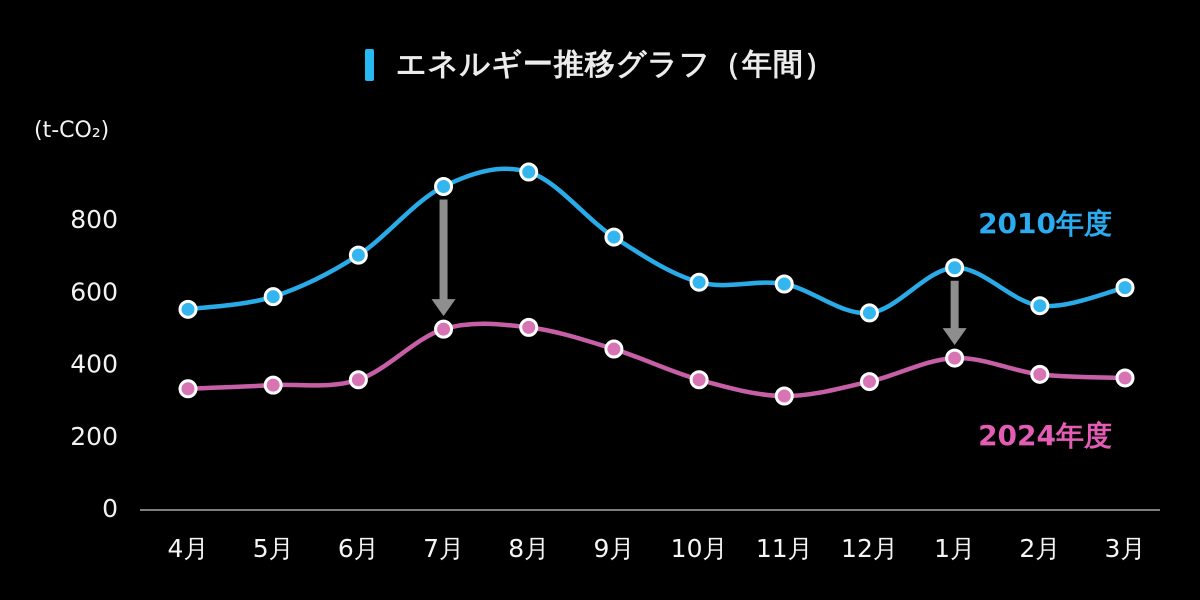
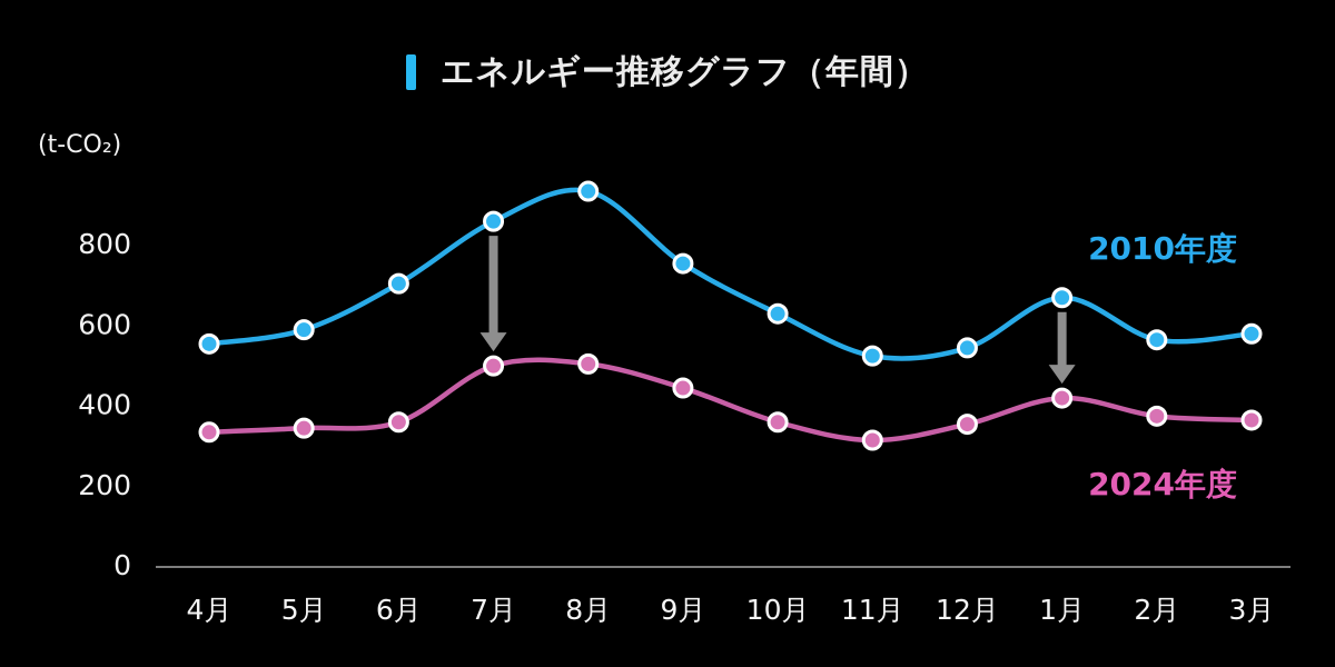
2010年度/7月: 890 -> 860
2010年度/11月: 620 -> 520
2010年度/3月: 610 -> 580
